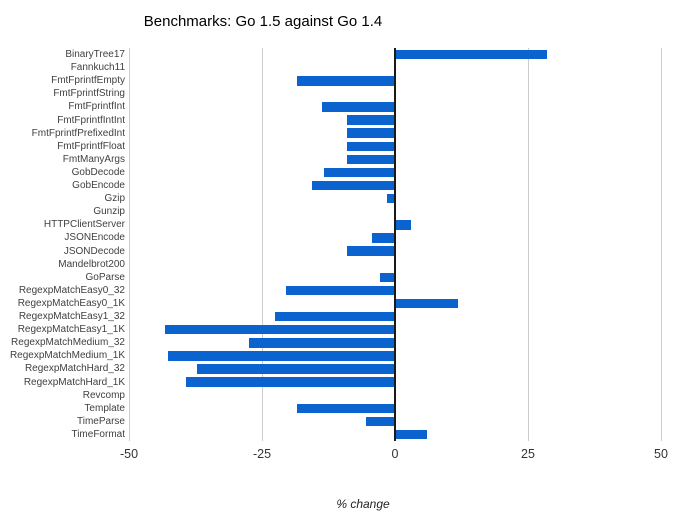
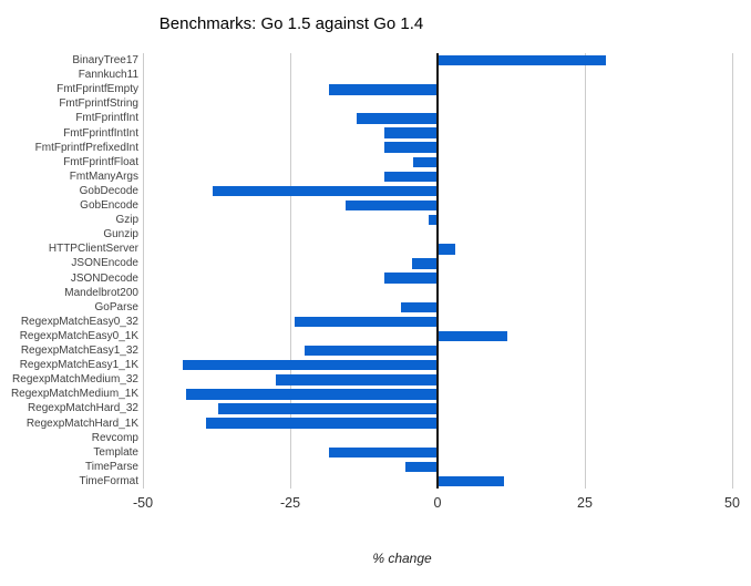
FmtFprintfFloat: -9 -> -4
GobDecode: -13 -> -38
GoParse: -3 -> -6
RegexpMatchEasy0_32: -20 -> -24
TimeFormat: 6 -> 11
